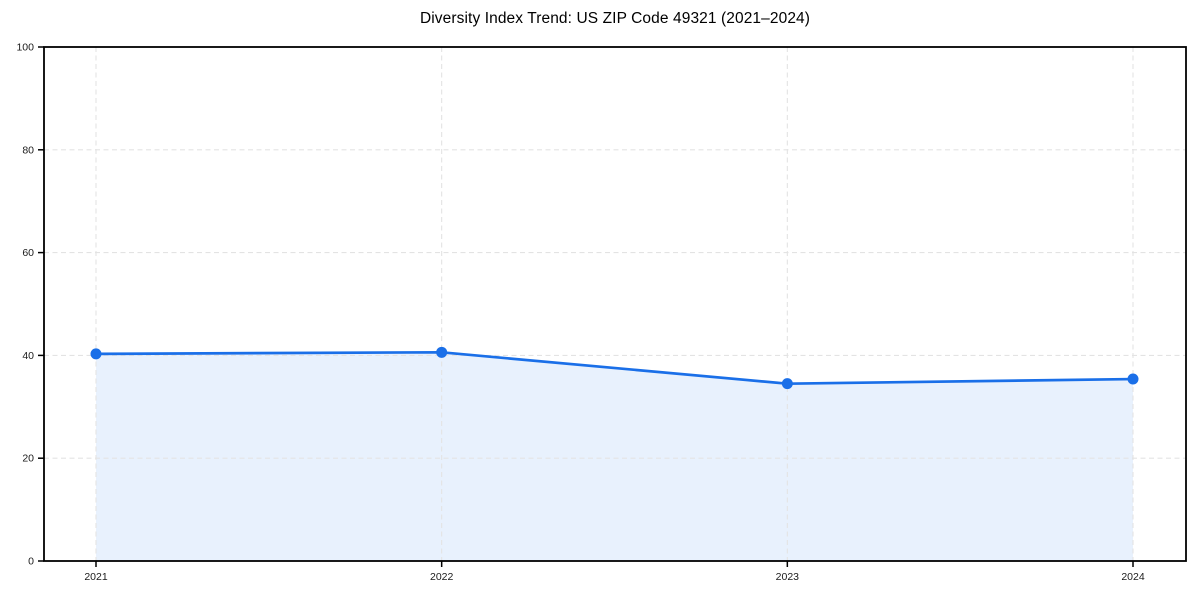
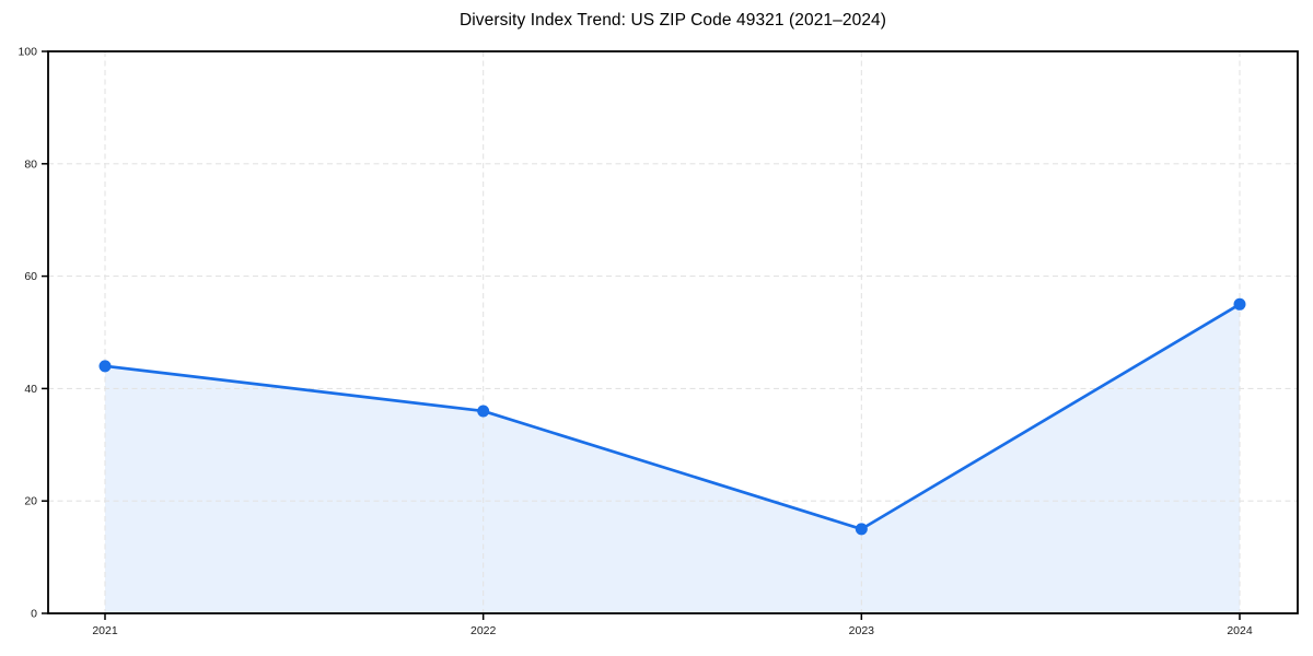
2021: 40 -> 44
2022: 41 -> 36
2023: 34 -> 15
2024: 35 -> 55
